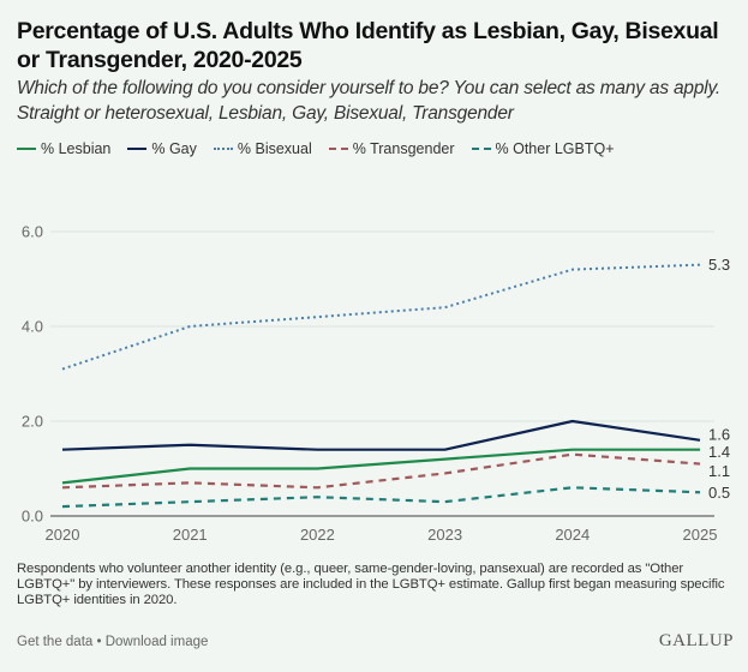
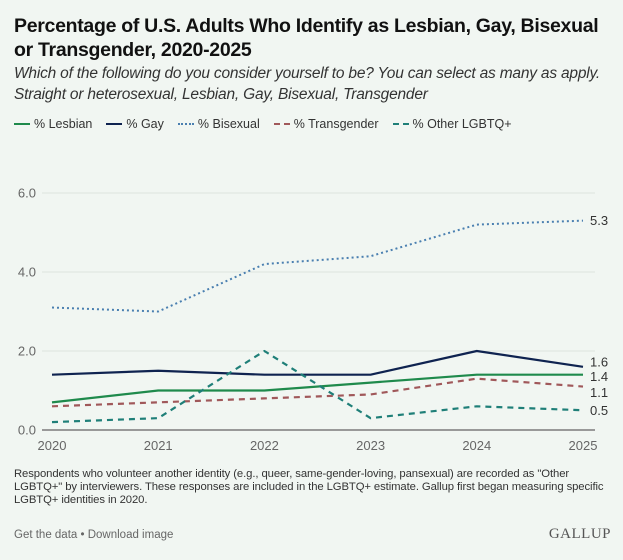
% Bisexual/2021: 4.0 -> 3.0
% Transgender/2022: 0.6 -> 0.8
% Other LGBTQ+/2022: 0.4 -> 2.0
